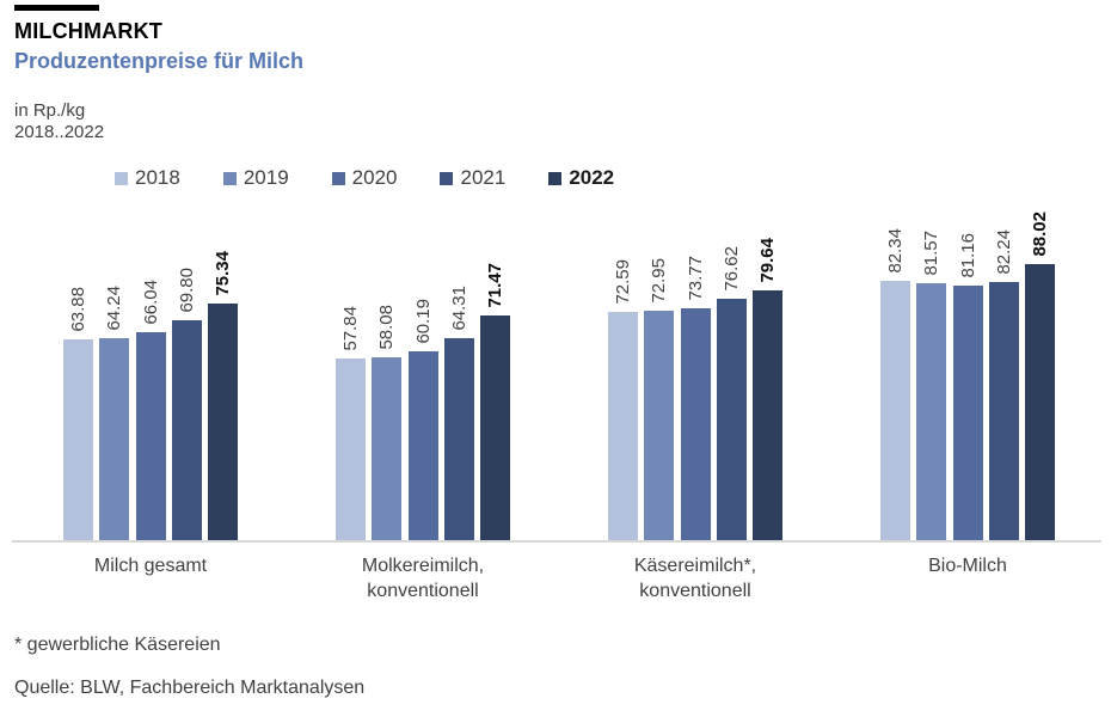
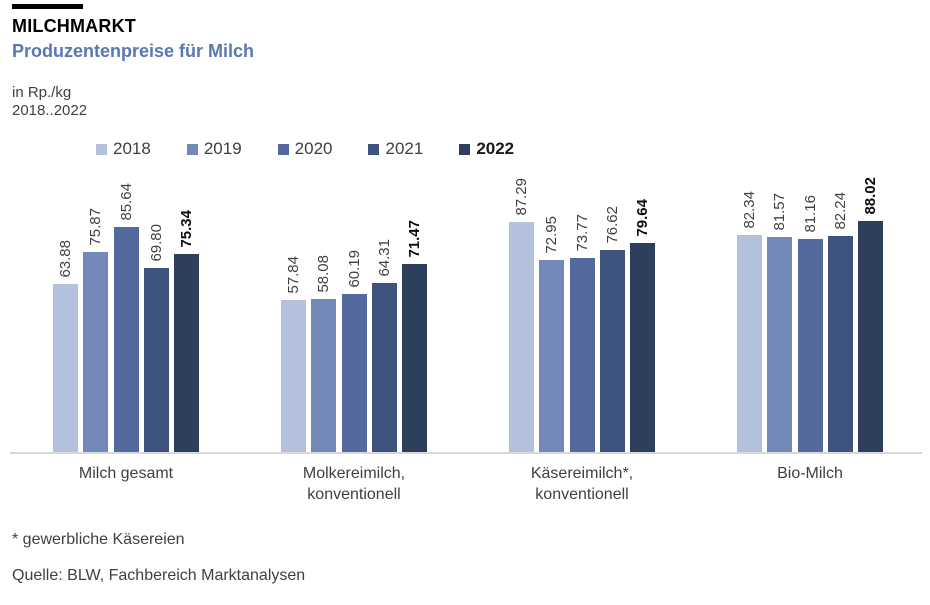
2019/Milch gesamt: 64.24 -> 75.87
2020/Milch gesamt: 66.04 -> 85.64
2018/Käsereimilch*, konventionell: 72.59 -> 87.29
